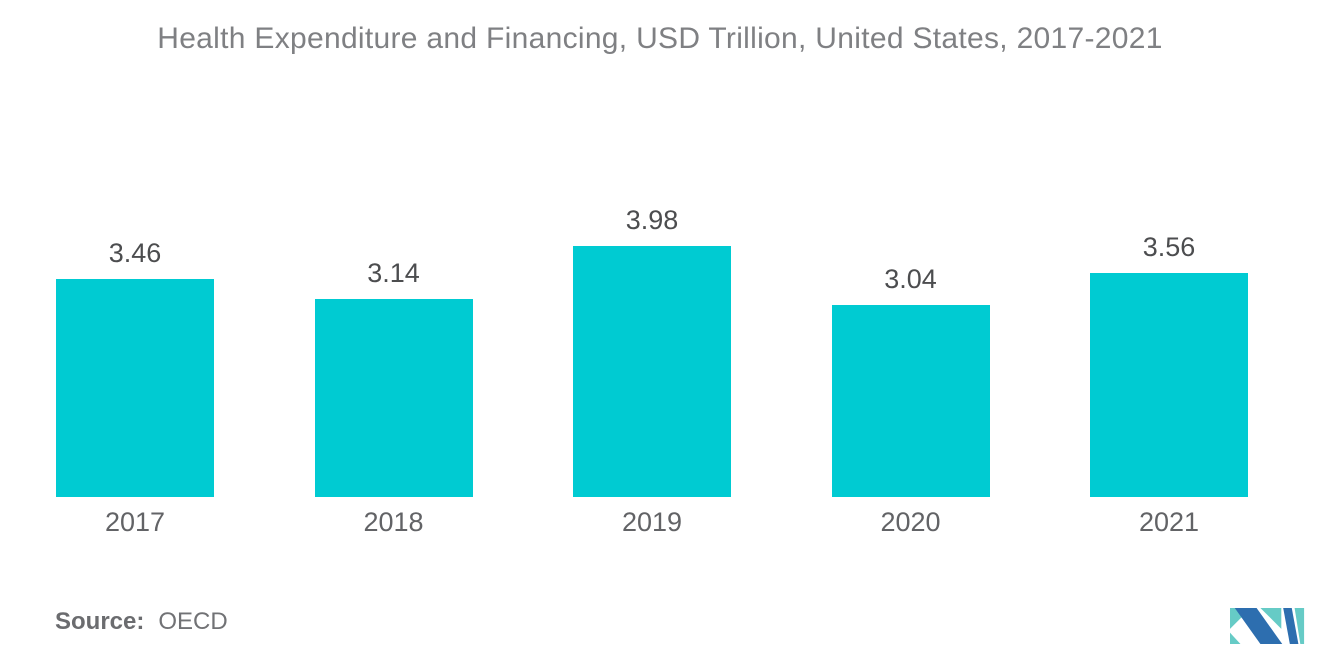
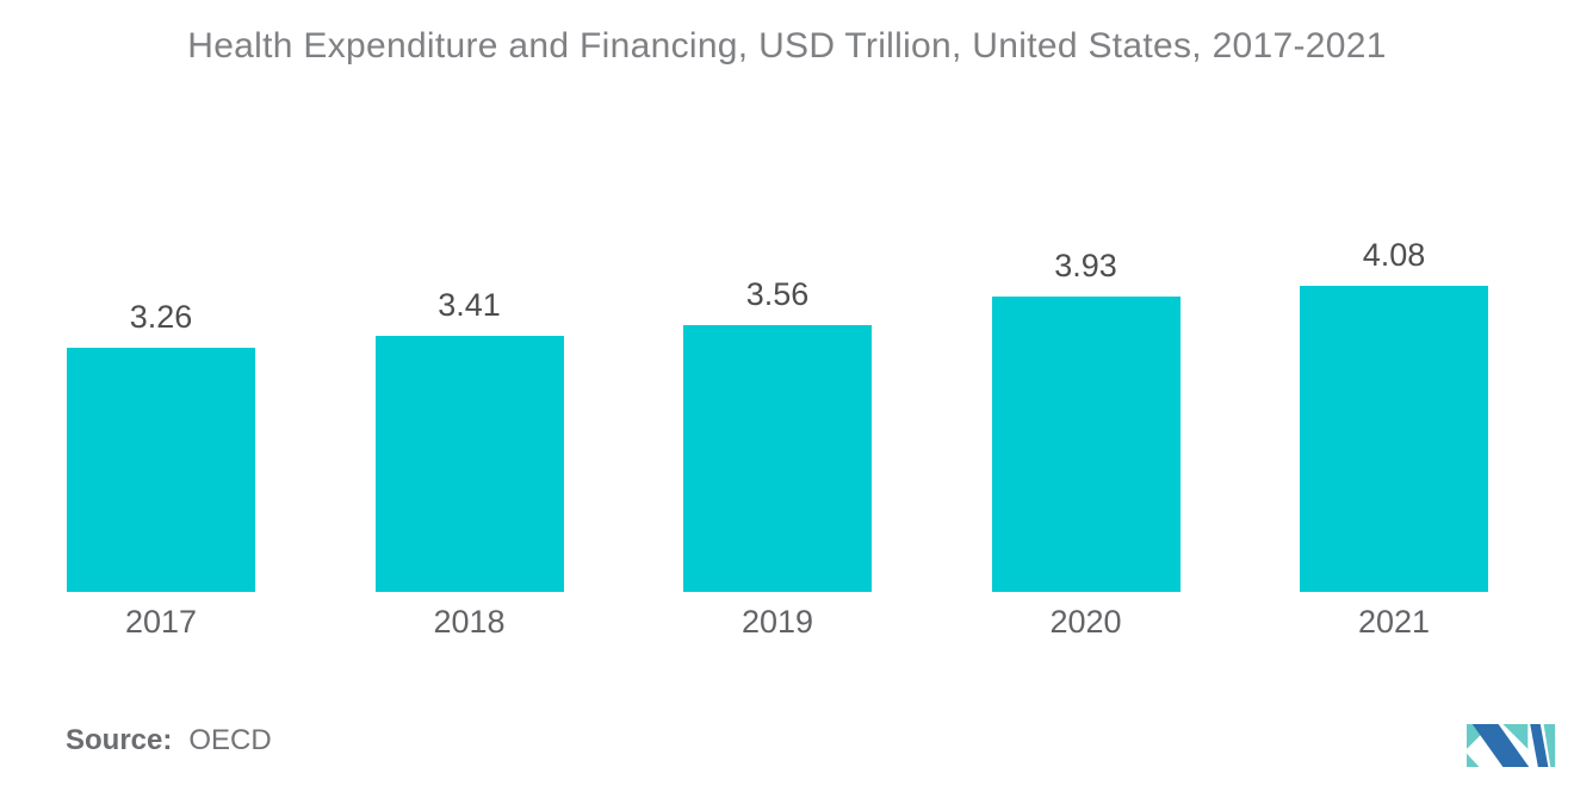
2017: 3.46 -> 3.26
2018: 3.14 -> 3.41
2019: 3.98 -> 3.56
2020: 3.04 -> 3.93
2021: 3.56 -> 4.08
